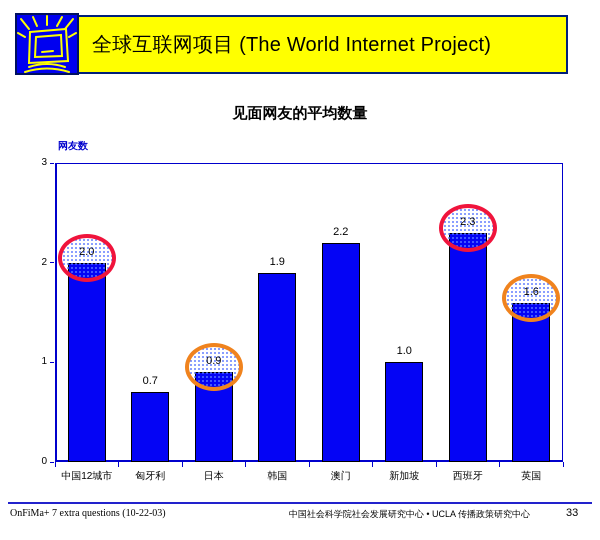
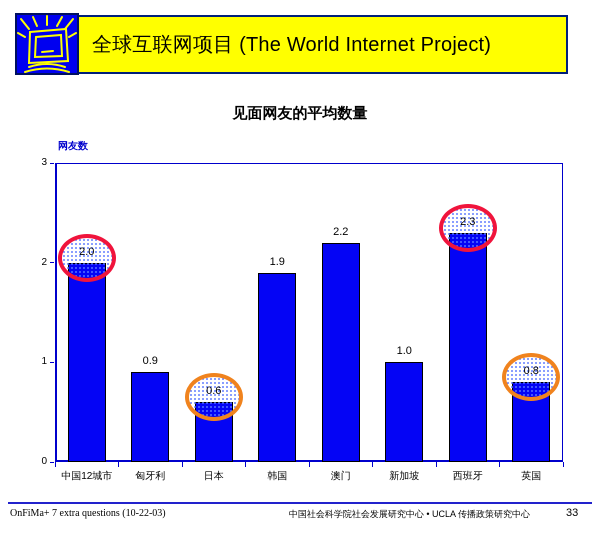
匈牙利: 0.7 -> 0.9
日本: 0.9 -> 0.6
英国: 1.6 -> 0.8
